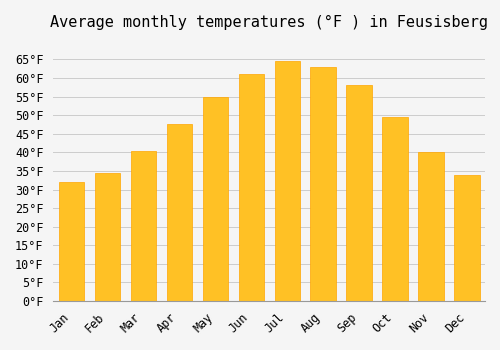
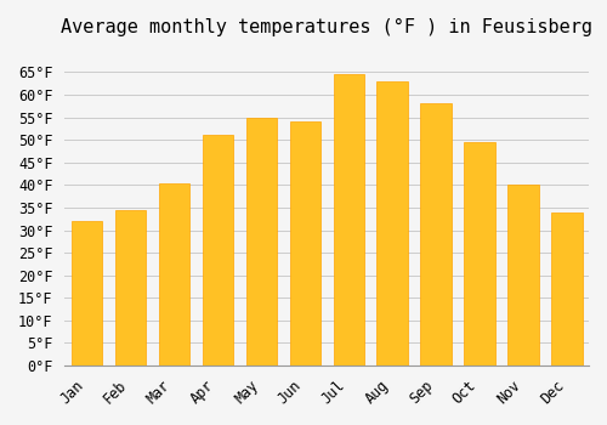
Apr: 47.5°F -> 51.0°F
Jun: 61.0°F -> 54.0°F
